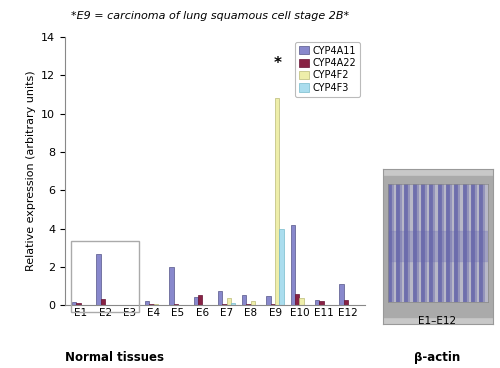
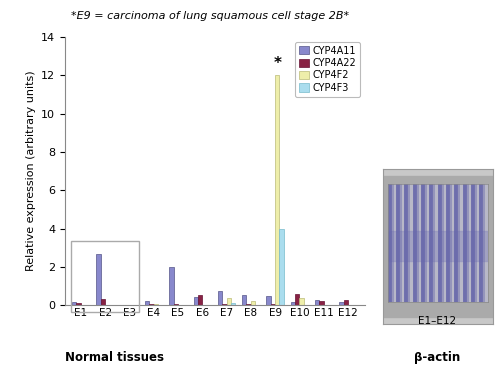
CYP4F2/E9: 10.8 -> 12.0
CYP4A11/E10: 4.2 -> 0.2
CYP4A11/E12: 1.1 -> 0.2
